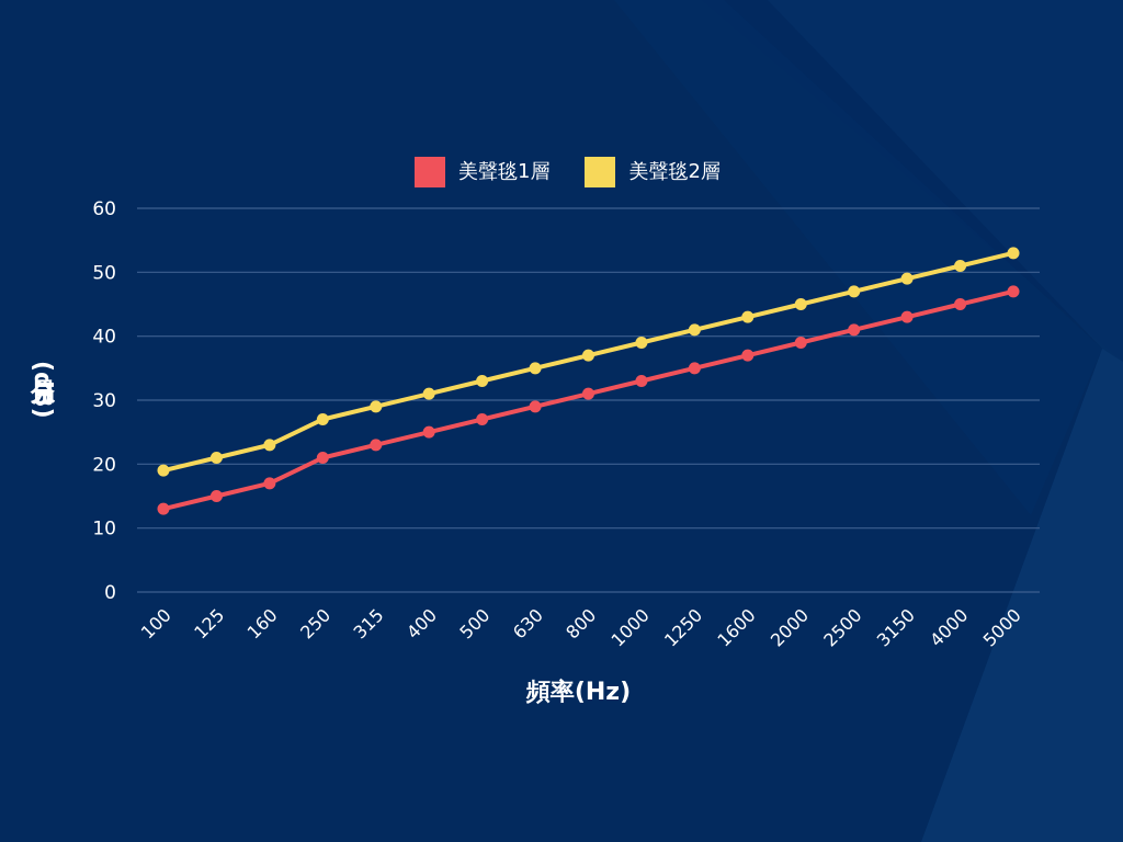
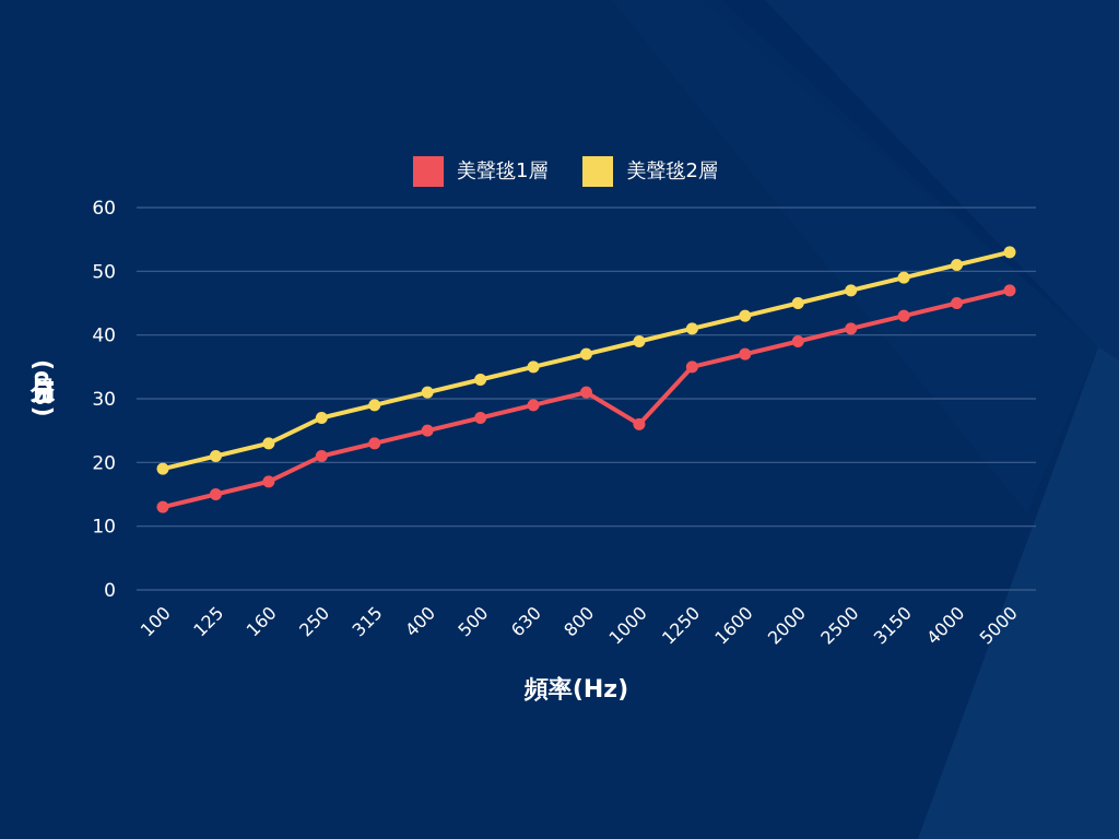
美聲毯1層/1000: 33 -> 26
